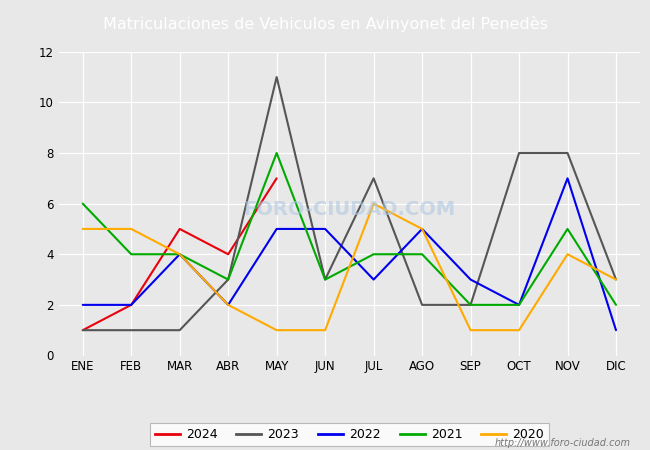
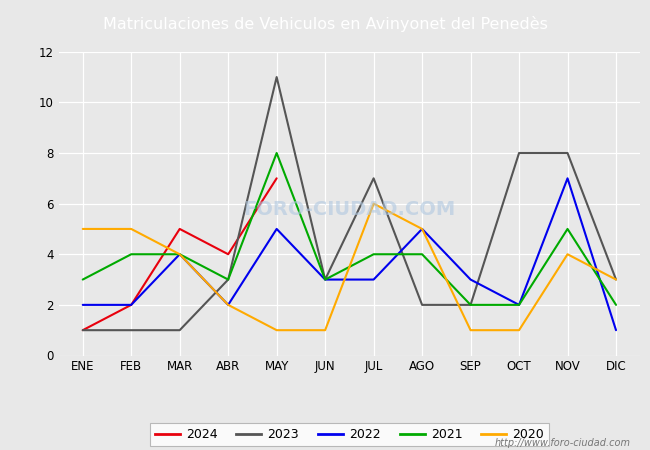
2021/ENE: 6 -> 3
2022/JUN: 5 -> 3
